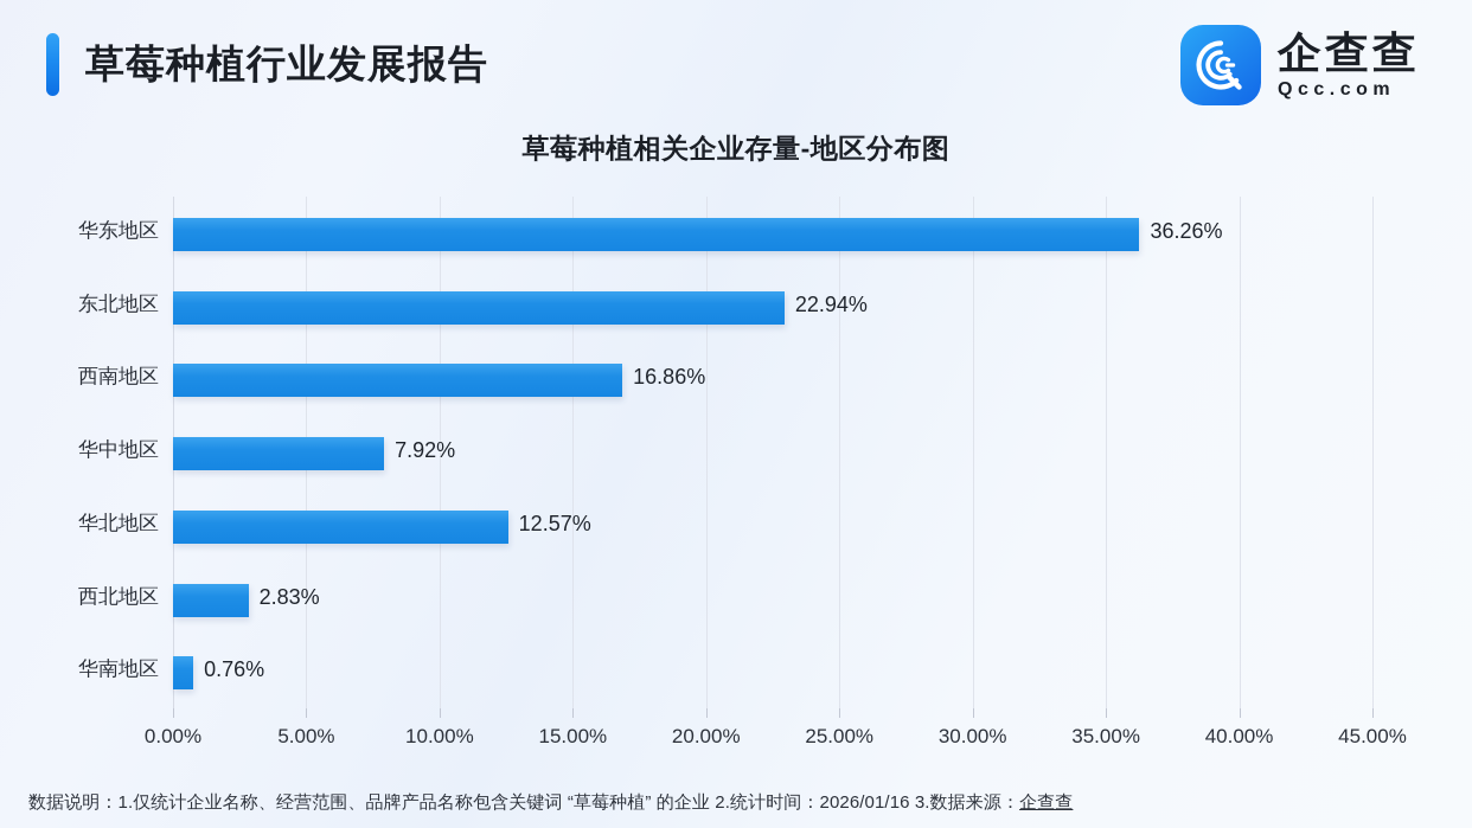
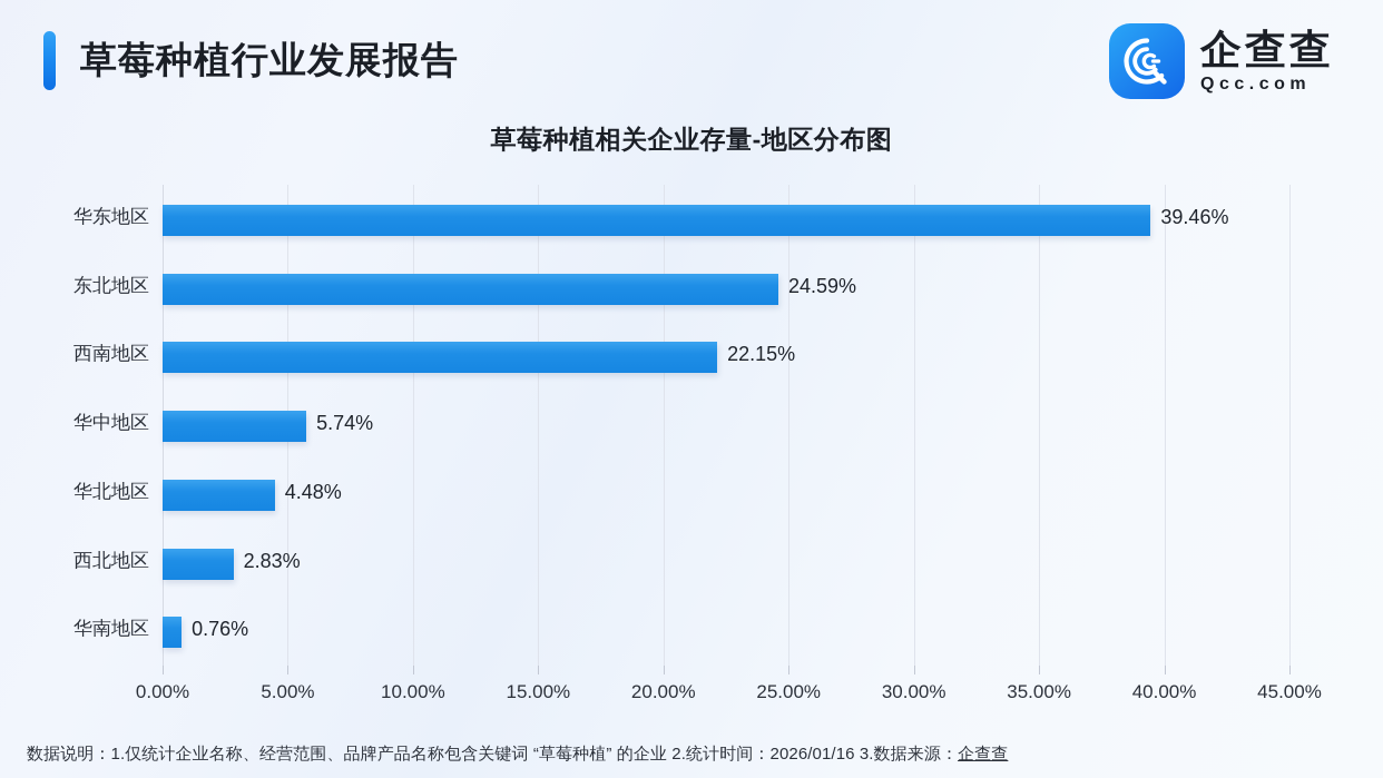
华东地区: 36.26% -> 39.46%
东北地区: 22.94% -> 24.59%
西南地区: 16.86% -> 22.15%
华中地区: 7.92% -> 5.74%
华北地区: 12.57% -> 4.48%
